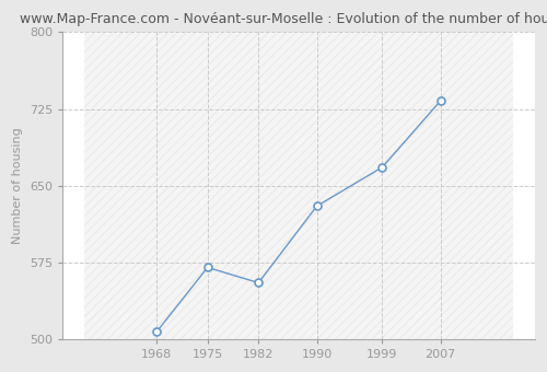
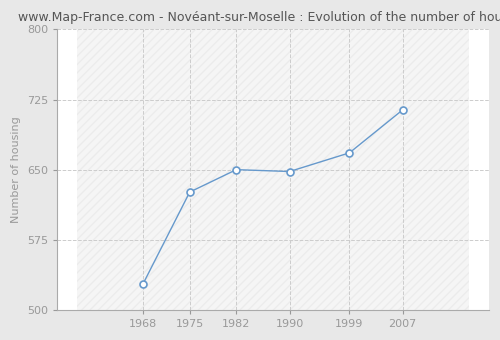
1968: 507 -> 528
1975: 570 -> 626
1982: 555 -> 650
1990: 630 -> 648
2007: 733 -> 714
